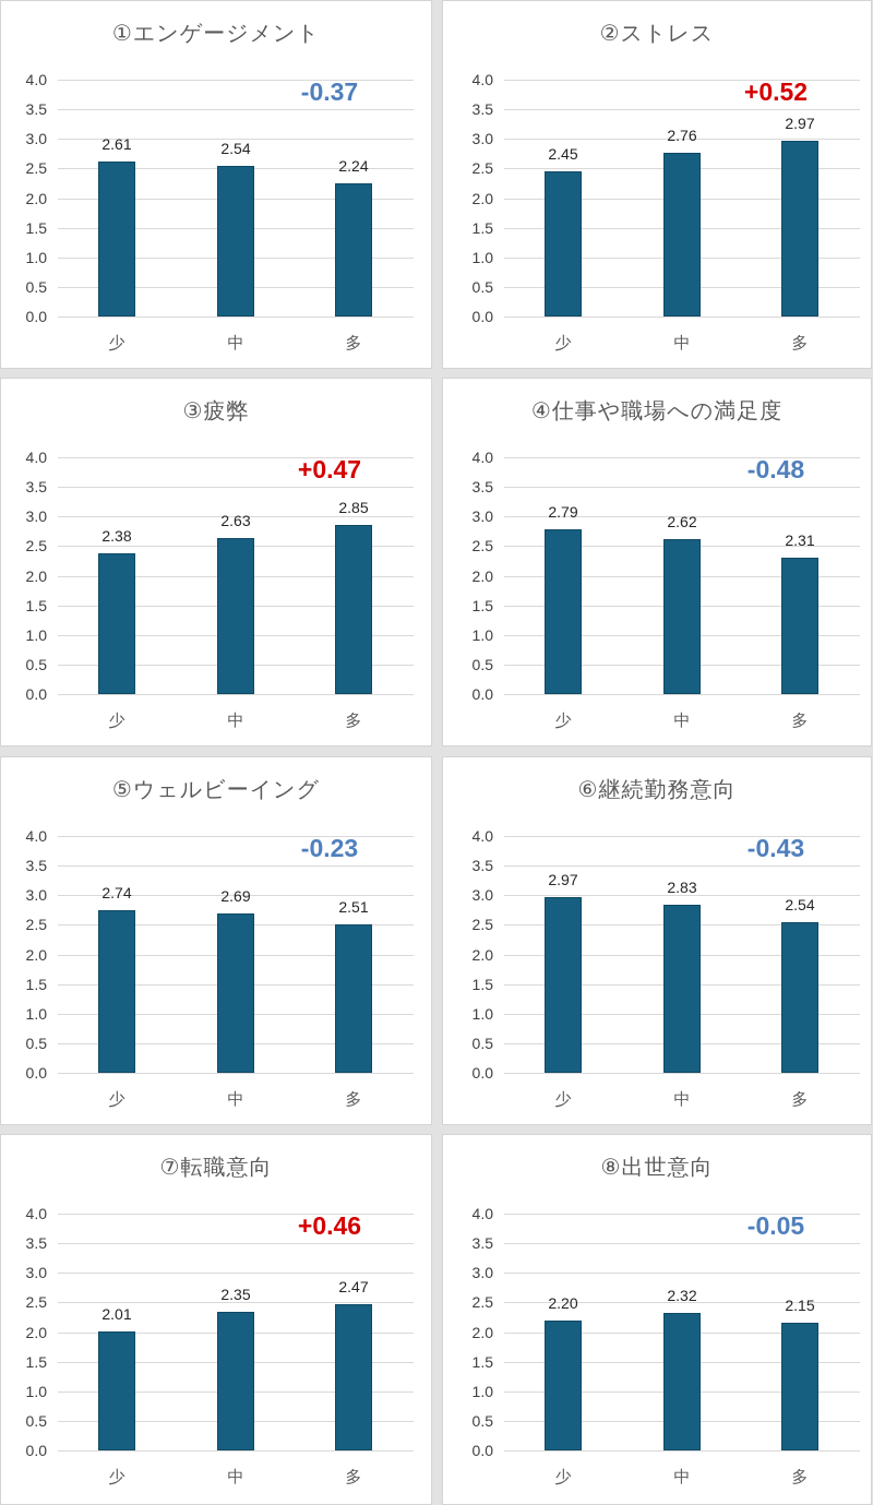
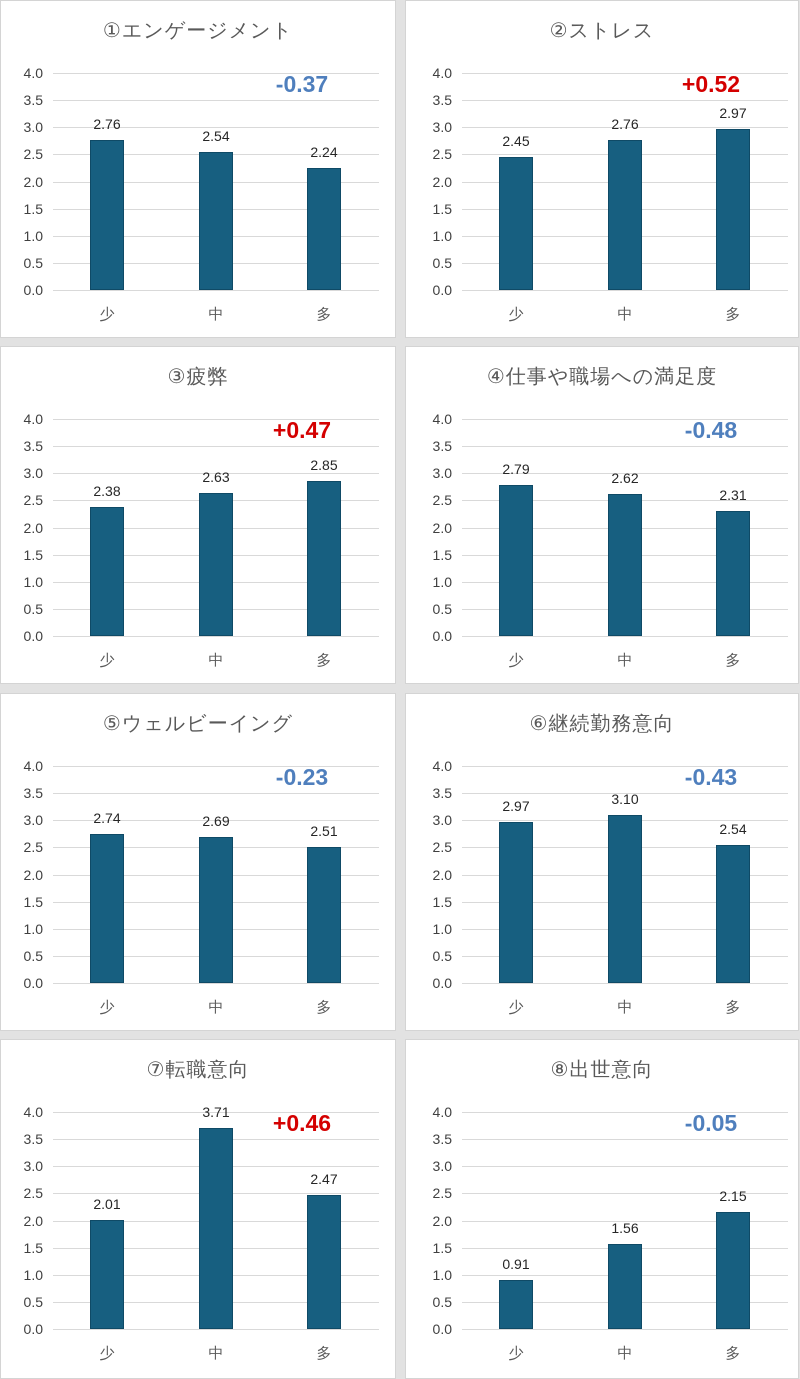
①エンゲージメント/少: 2.61 -> 2.76
⑥継続勤務意向/中: 2.83 -> 3.10
⑦転職意向/中: 2.35 -> 3.71
⑧出世意向/少: 2.20 -> 0.91
⑧出世意向/中: 2.32 -> 1.56
